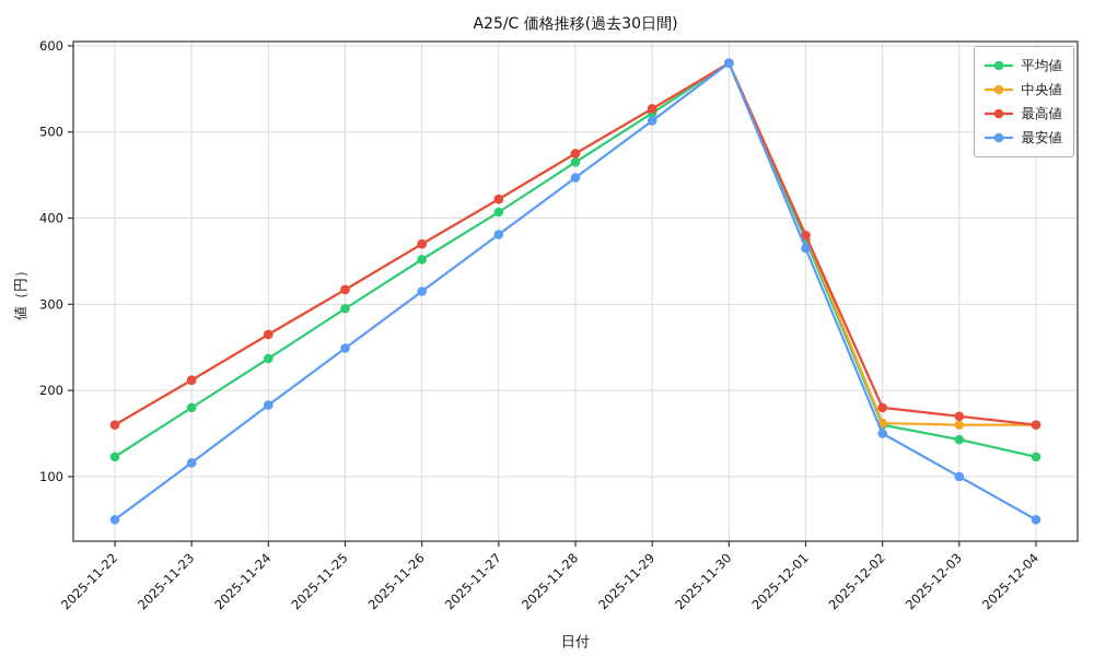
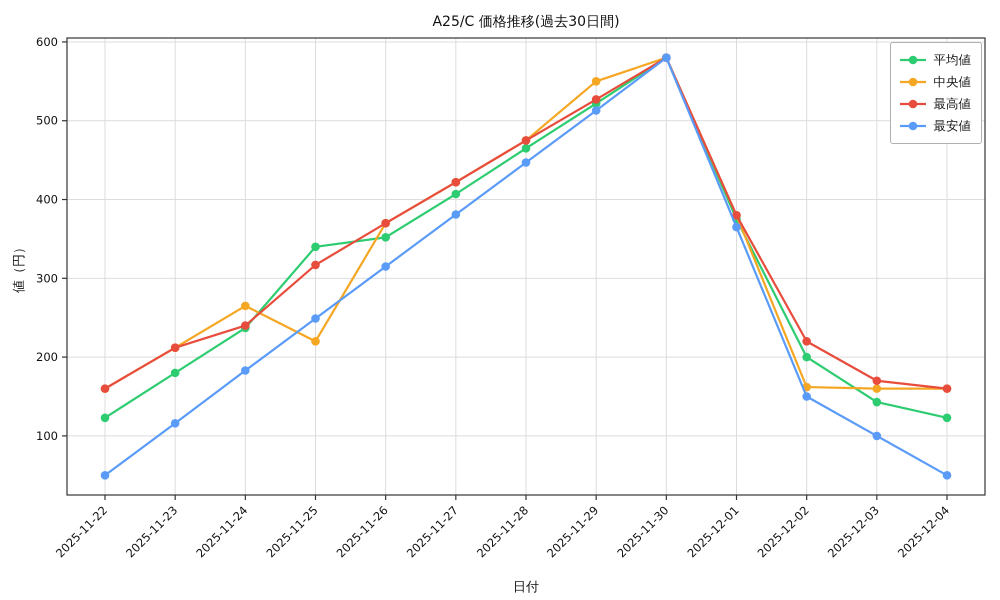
最高値/2025-11-24: 260 -> 240
平均値/2025-11-25: 300 -> 340
中央値/2025-11-25: 320 -> 220
中央値/2025-11-29: 530 -> 550
平均値/2025-12-02: 160 -> 200
最高値/2025-12-02: 180 -> 220
